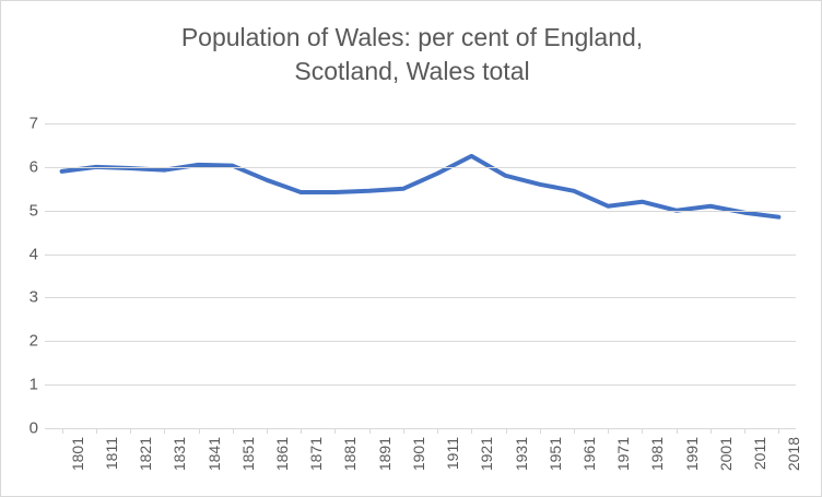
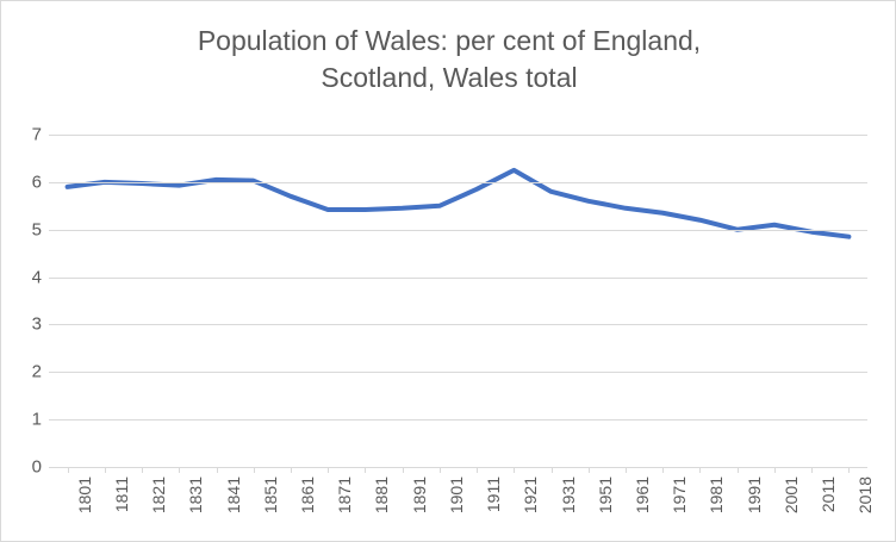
1971: 5.1 -> 5.3
